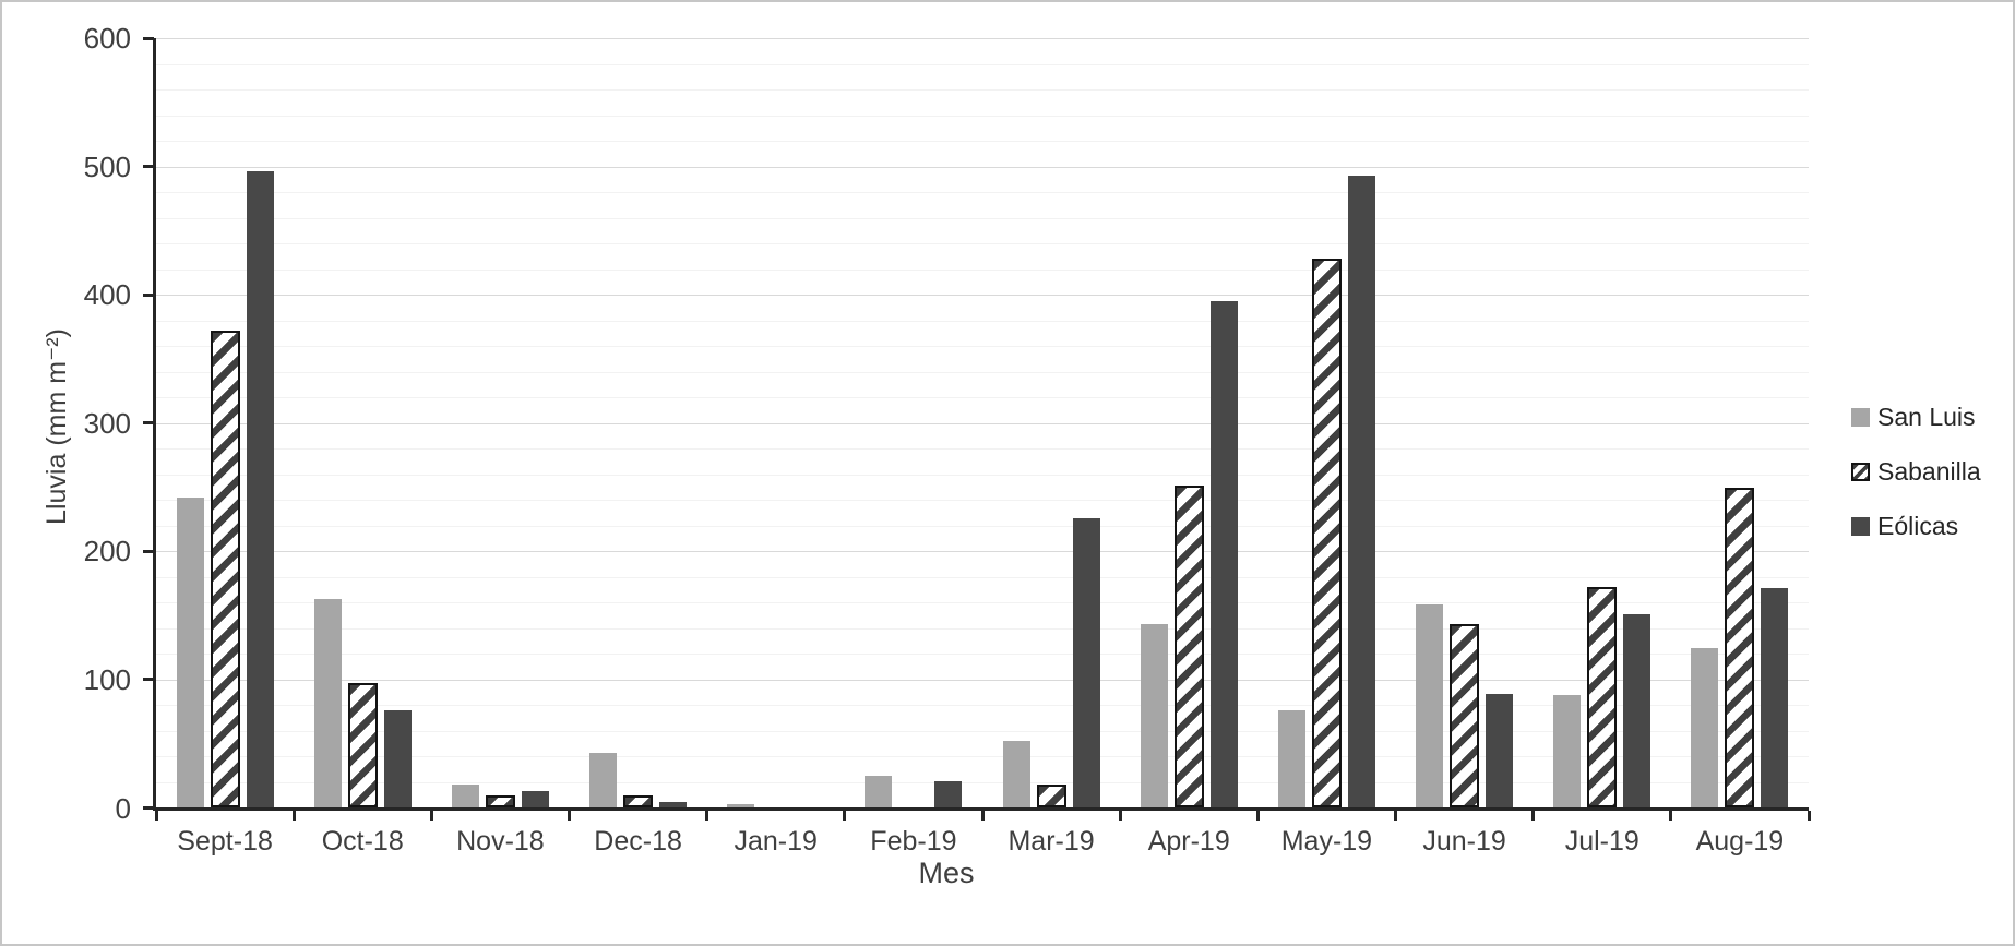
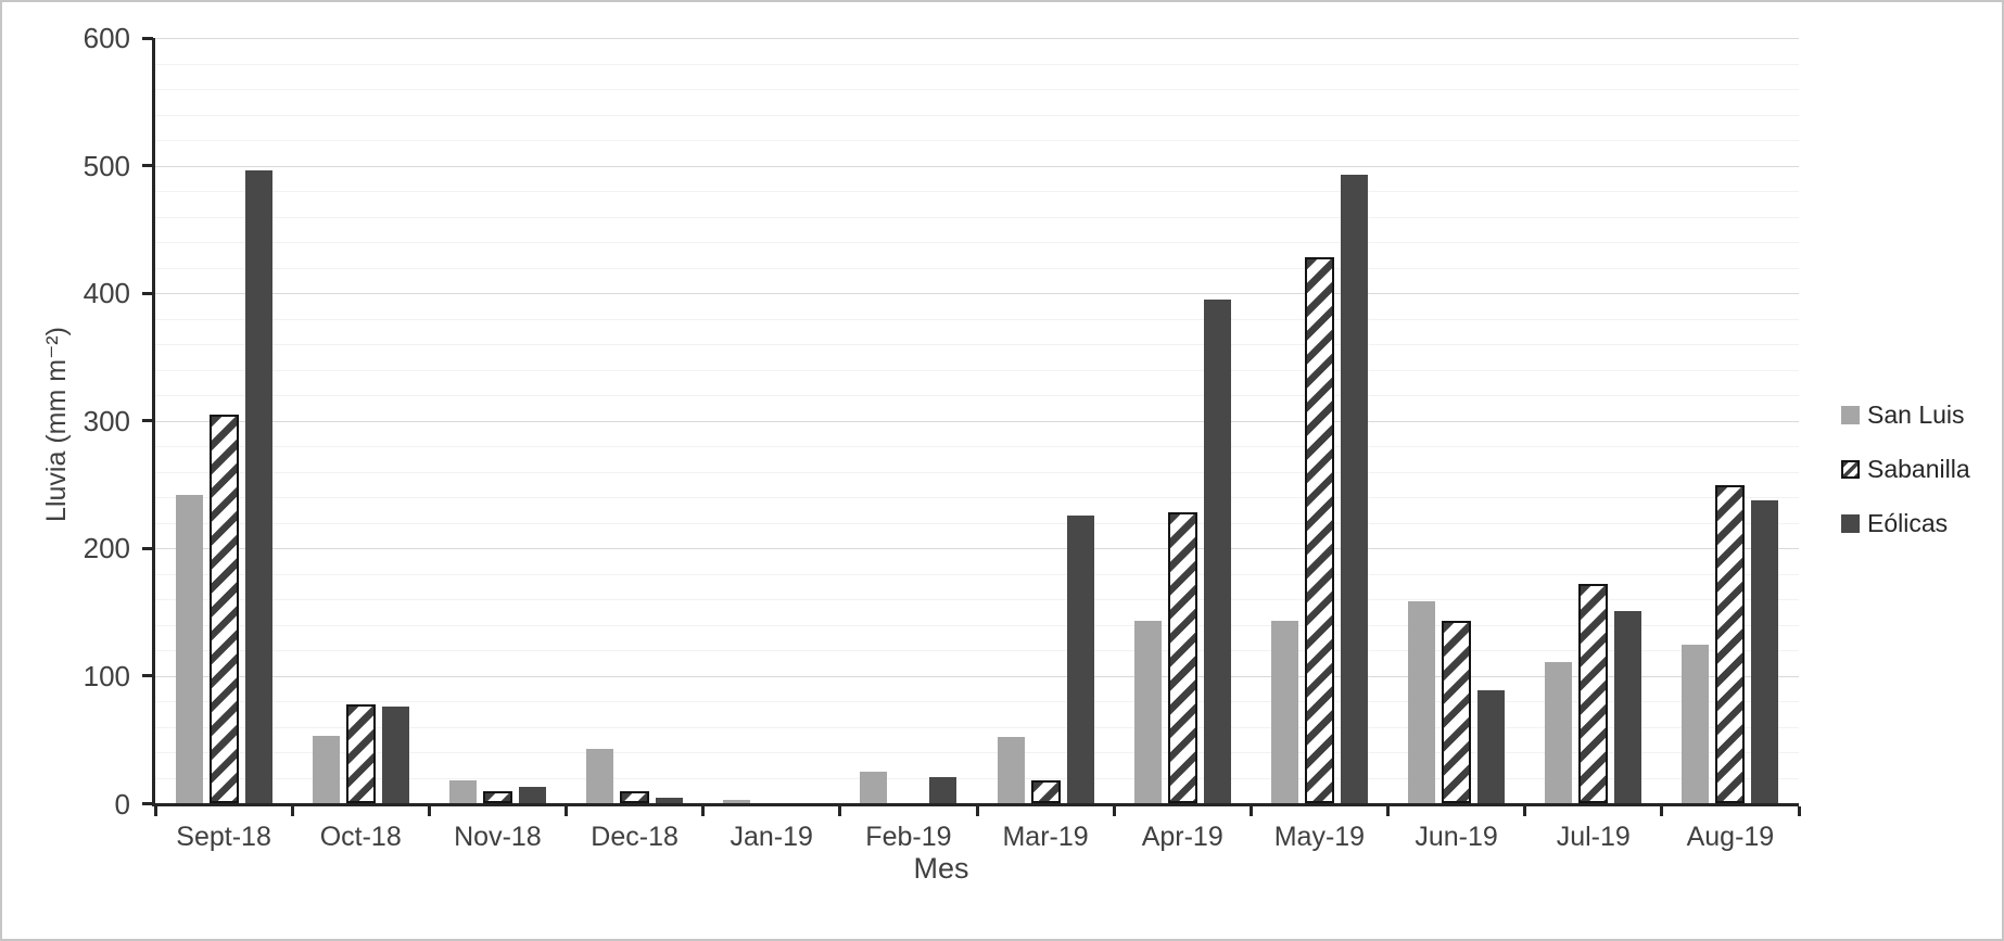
Sabanilla/Sept-18: 372 -> 305
San Luis/Oct-18: 163 -> 53
Sabanilla/Oct-18: 97 -> 78
Sabanilla/Apr-19: 251 -> 228
San Luis/May-19: 76 -> 143
San Luis/Jul-19: 88 -> 111
Eólicas/Aug-19: 171 -> 238
